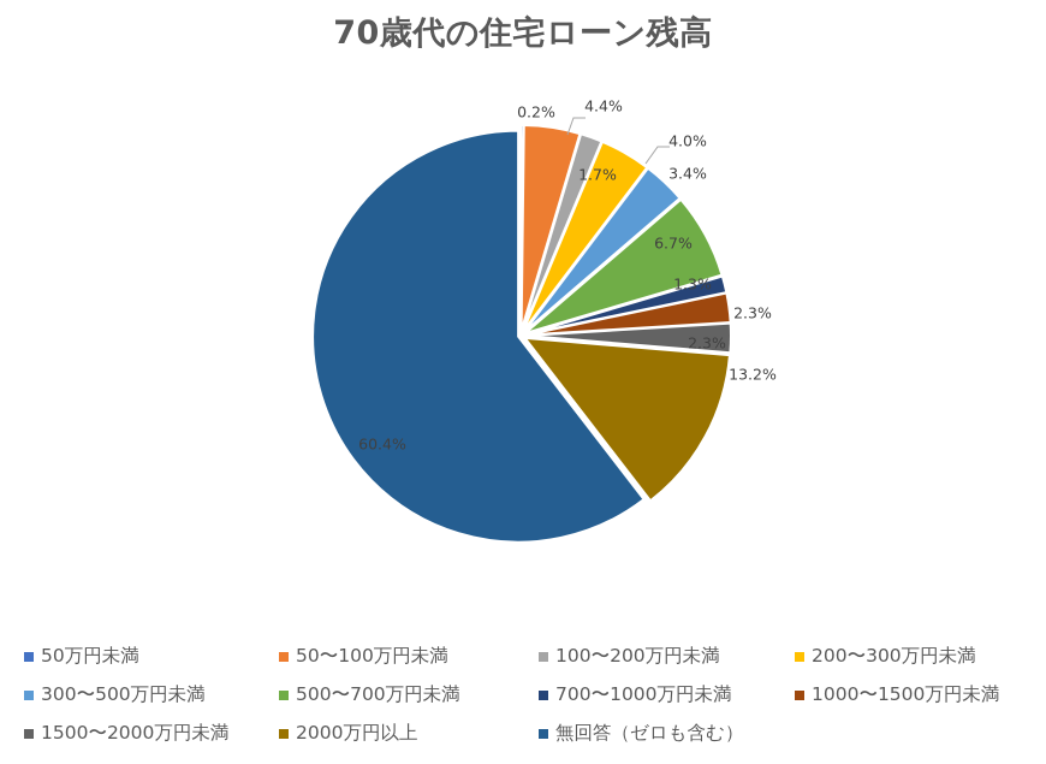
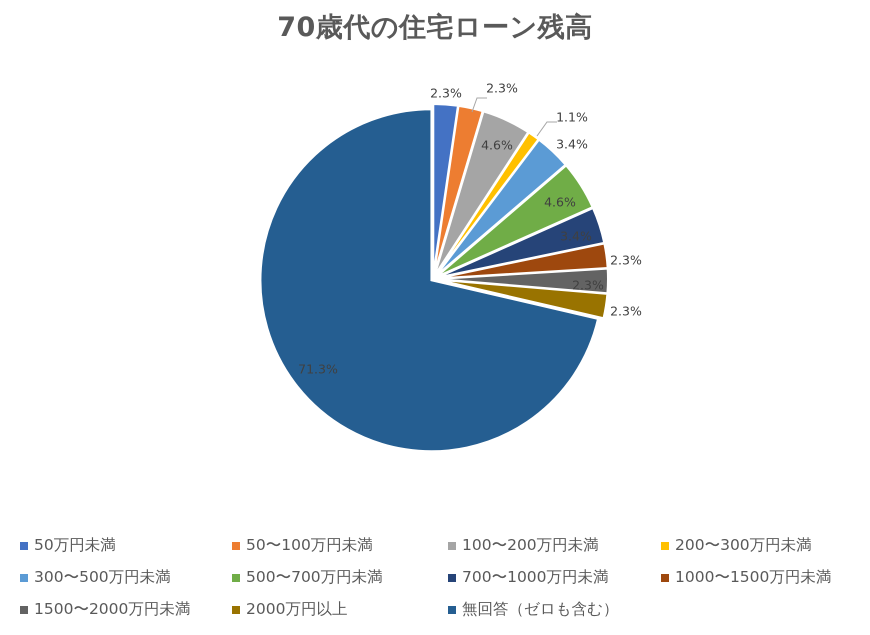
50万円未満: 0.2% -> 2.3%
50〜100万円未満: 4.4% -> 2.3%
100〜200万円未満: 1.7% -> 4.6%
200〜300万円未満: 4.0% -> 1.1%
500〜700万円未満: 6.7% -> 4.6%
700〜1000万円未満: 1.3% -> 3.4%
2000万円以上: 13.2% -> 2.3%
無回答（ゼロも含む）: 60.4% -> 71.3%
